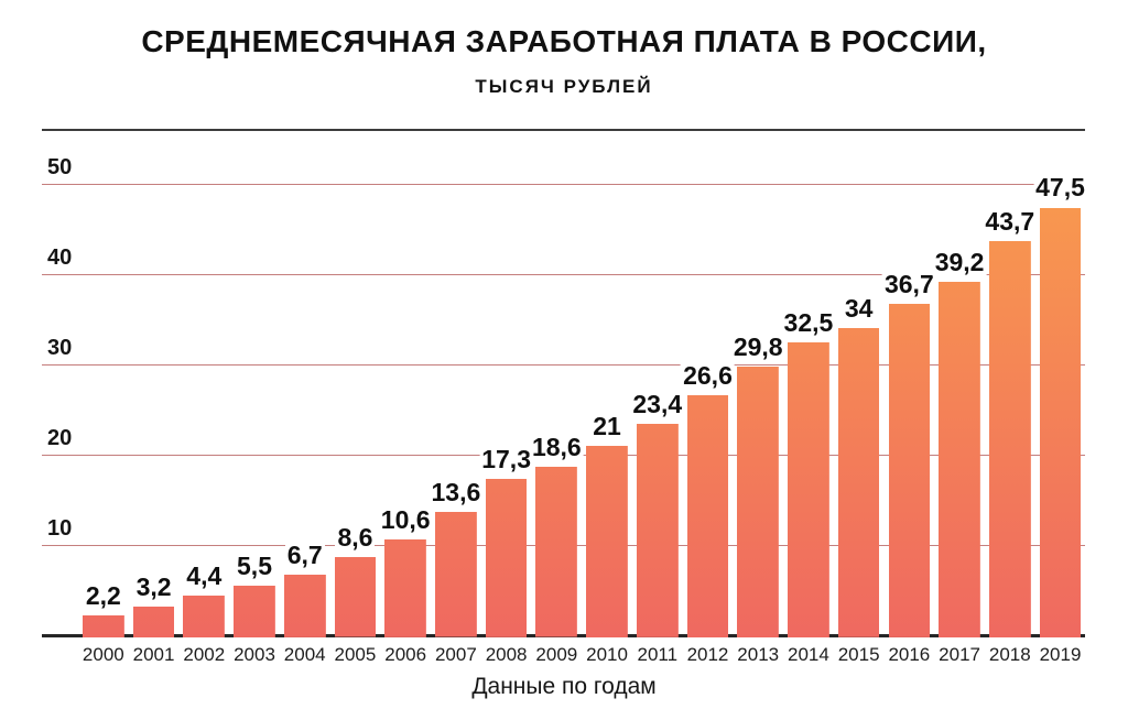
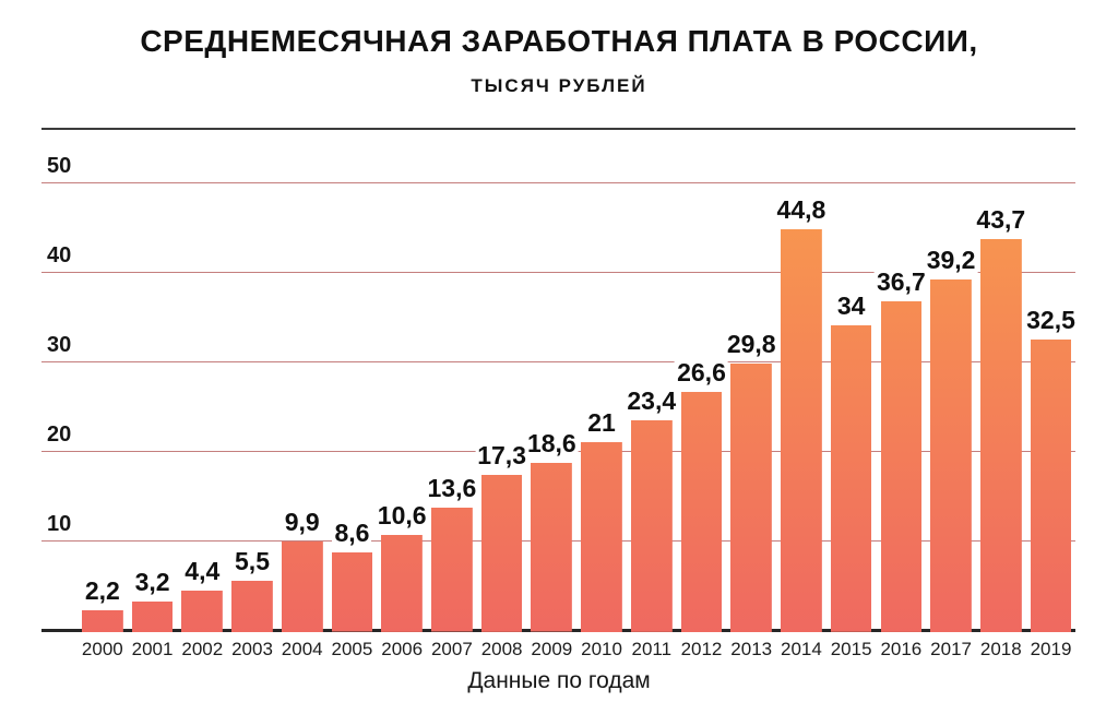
2004: 6,7 -> 9,9
2014: 32,5 -> 44,8
2019: 47,5 -> 32,5
